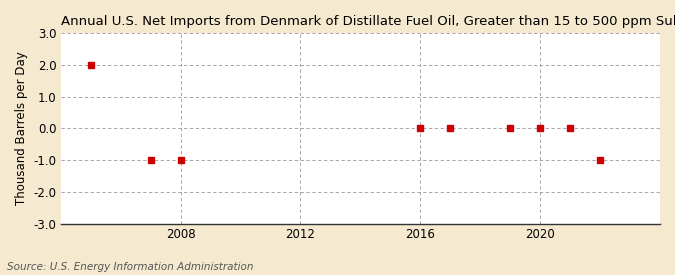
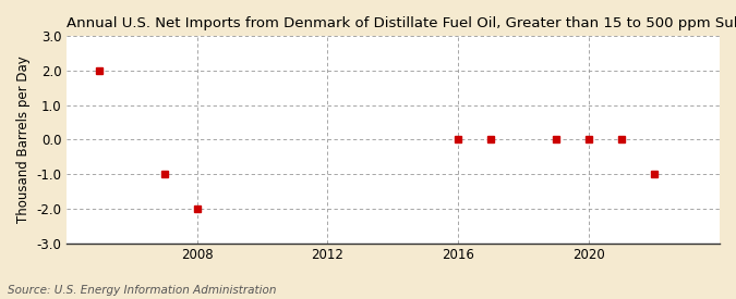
2008: -1 -> -2
